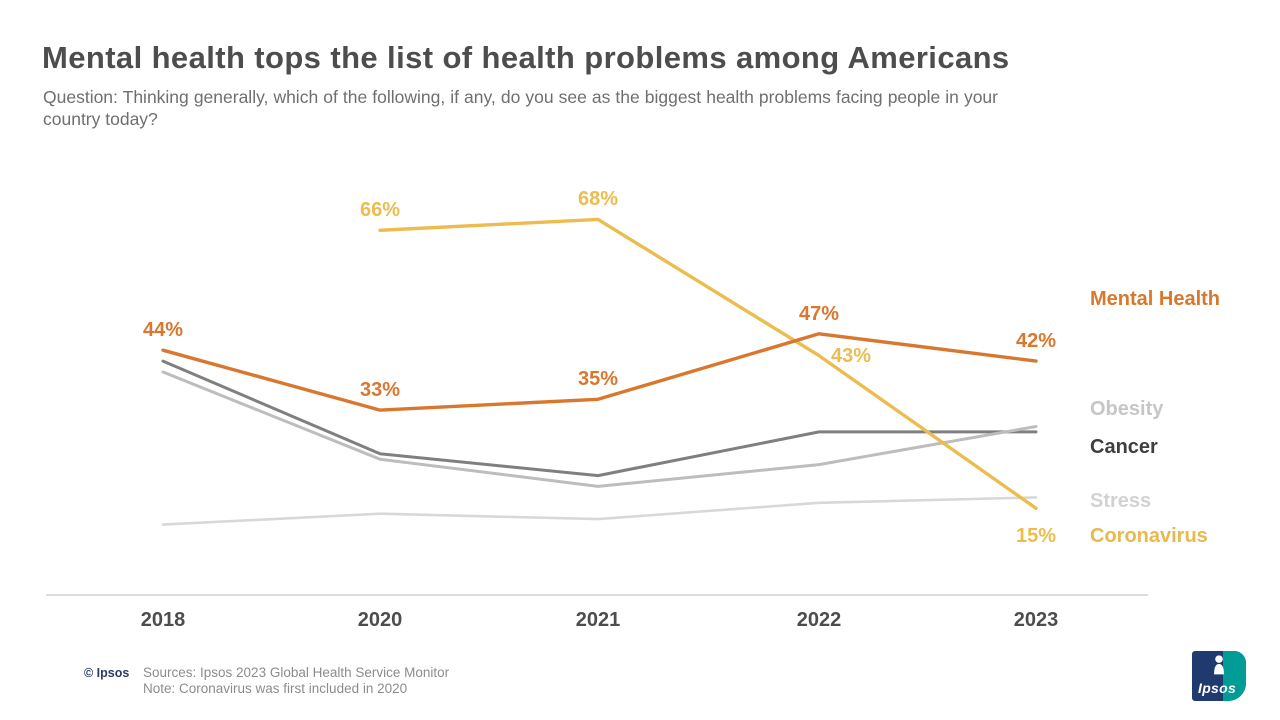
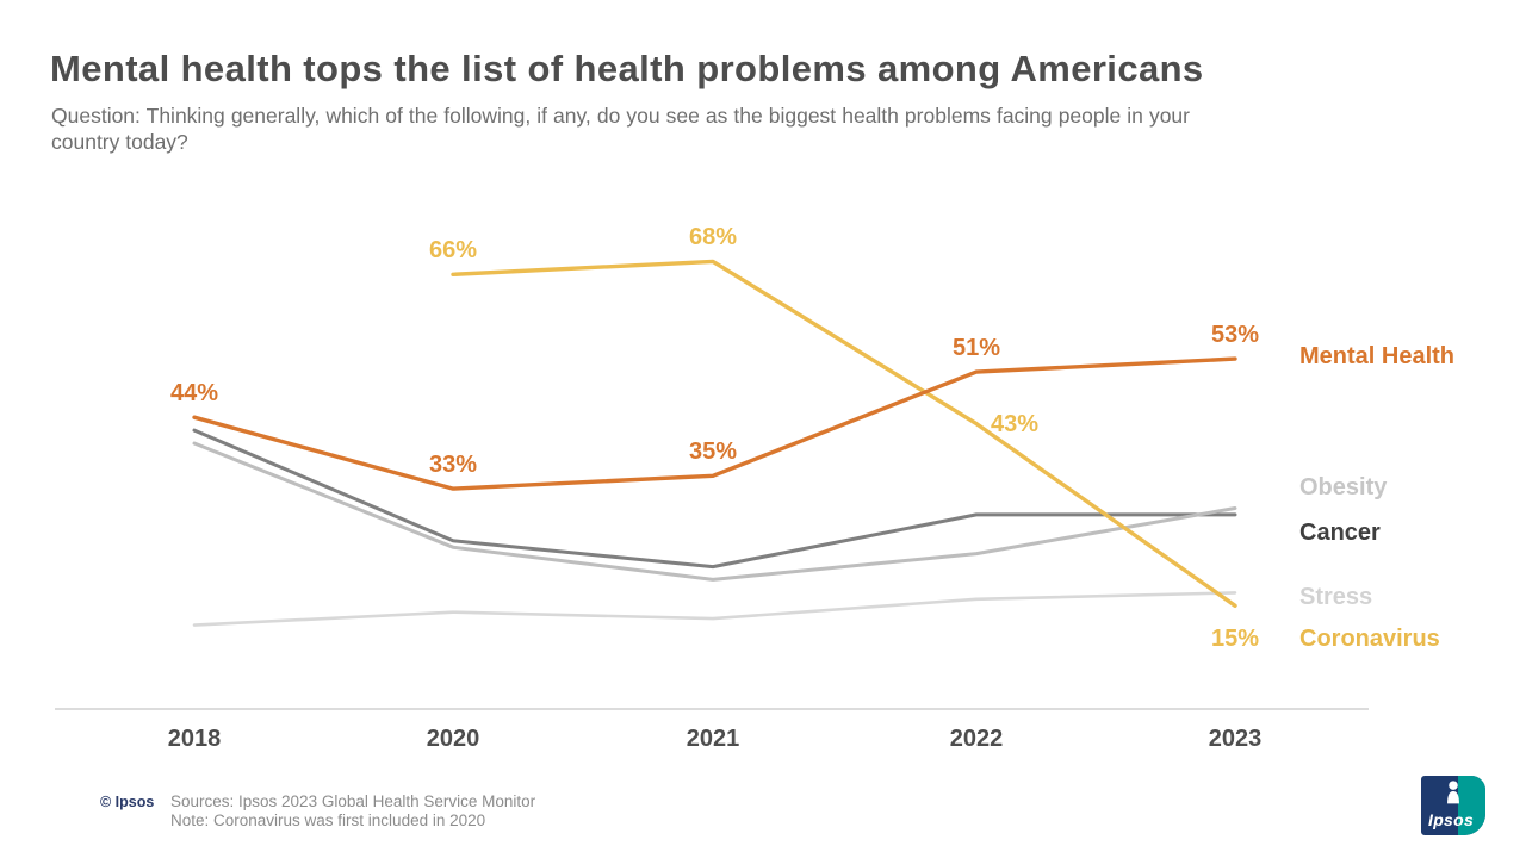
Mental Health/2022: 47% -> 51%
Mental Health/2023: 42% -> 53%
